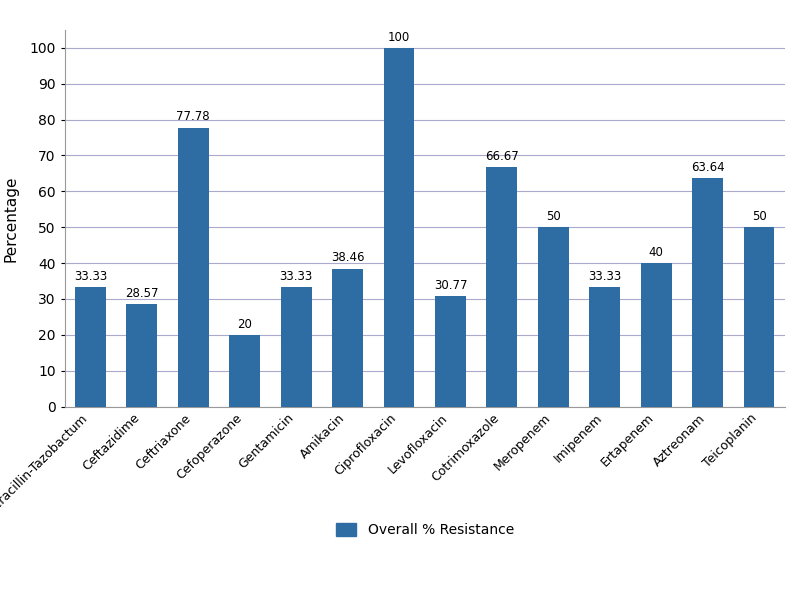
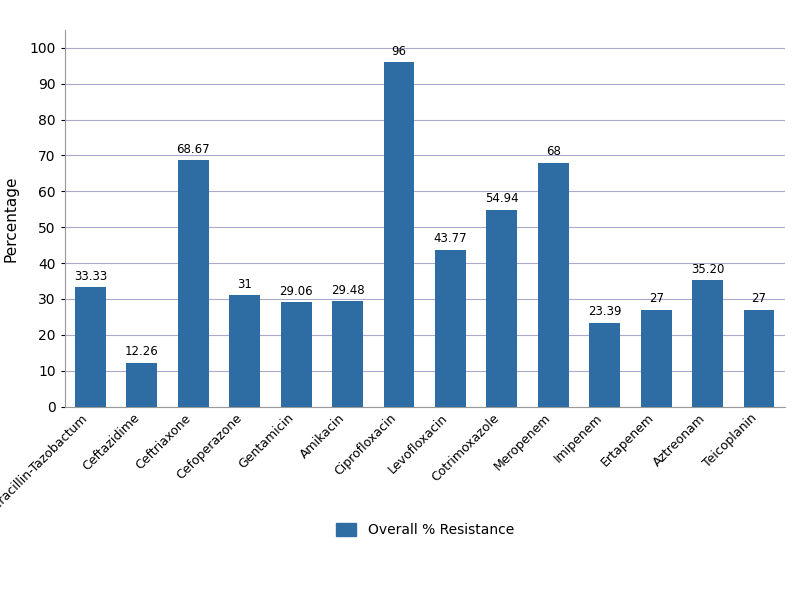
Ceftazidime: 28.57 -> 12.26
Ceftriaxone: 77.78 -> 68.67
Cefoperazone: 20 -> 31
Gentamicin: 33.33 -> 29.06
Amikacin: 38.46 -> 29.48
Ciprofloxacin: 100 -> 96
Levofloxacin: 30.77 -> 43.77
Cotrimoxazole: 66.67 -> 54.94
Meropenem: 50 -> 68
Imipenem: 33.33 -> 23.39
Ertapenem: 40 -> 27
Aztreonam: 63.64 -> 35.20
Teicoplanin: 50 -> 27
